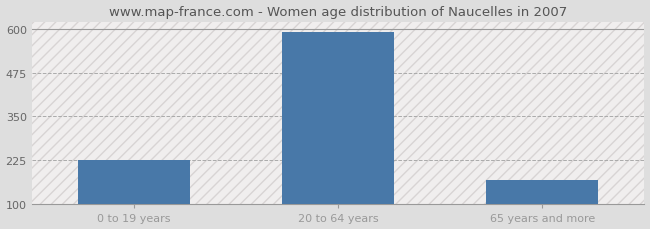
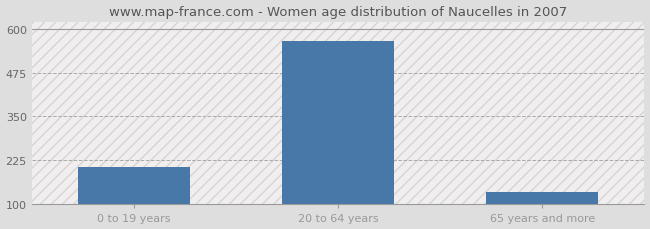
0 to 19 years: 225 -> 205
20 to 64 years: 590 -> 565
65 years and more: 170 -> 135
